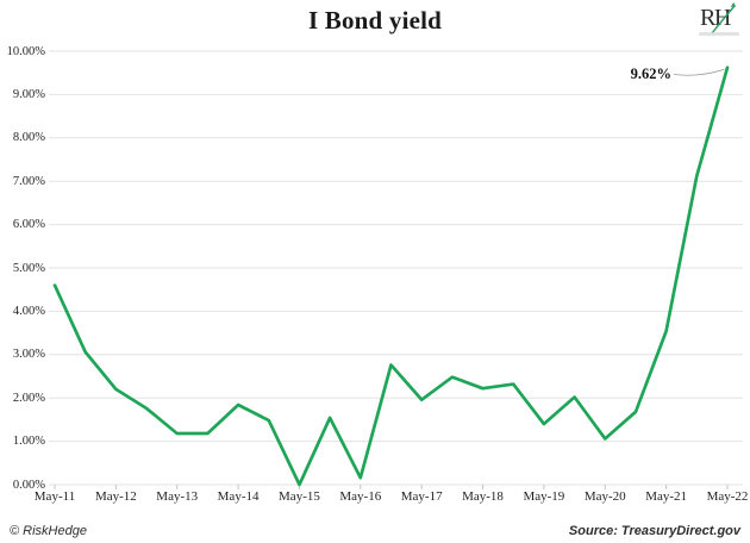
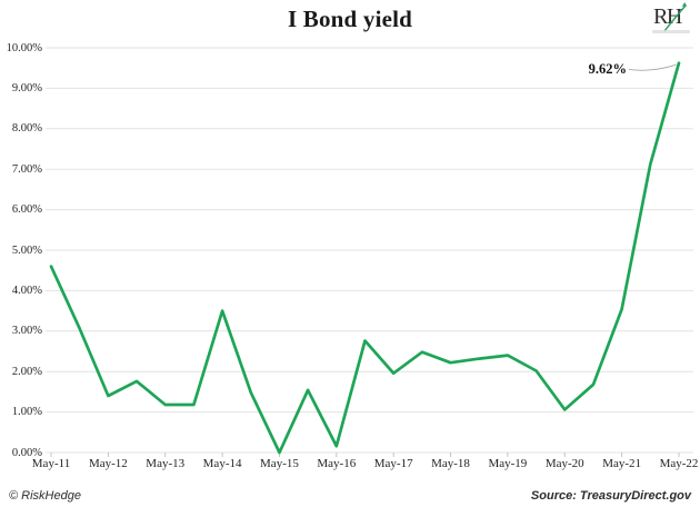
May-12: 2.2% -> 1.4%
May-14: 1.8% -> 3.5%
May-19: 1.4% -> 2.4%
